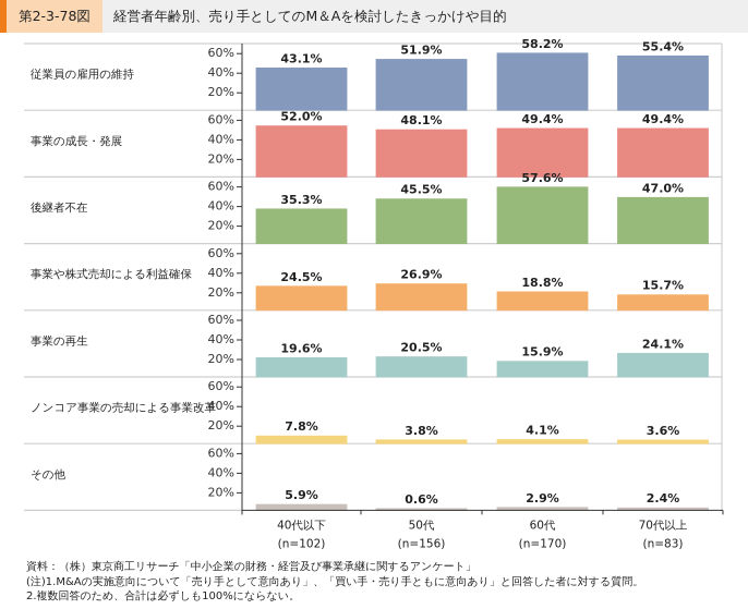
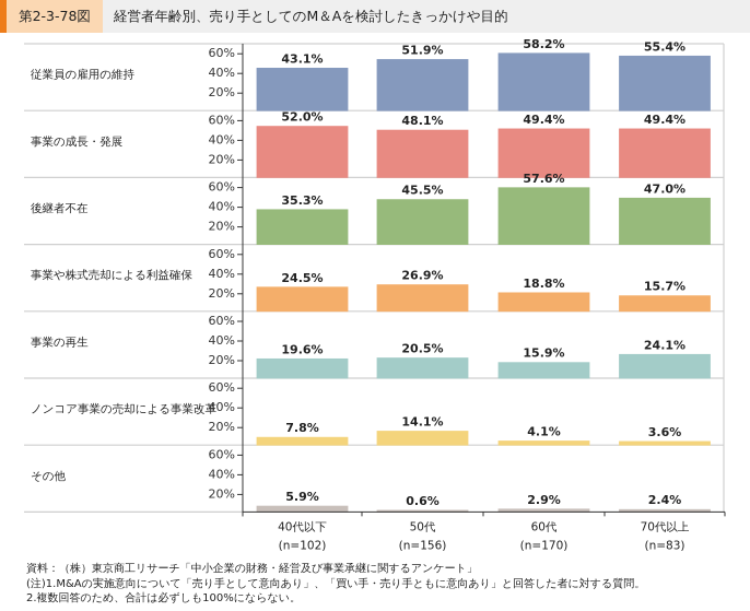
ノンコア事業の売却による事業改革/50代: 3.8% -> 14.1%
